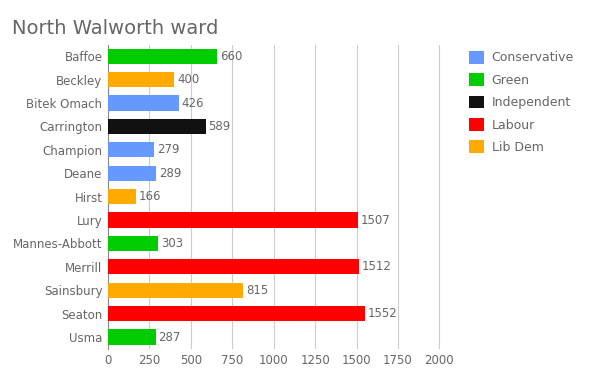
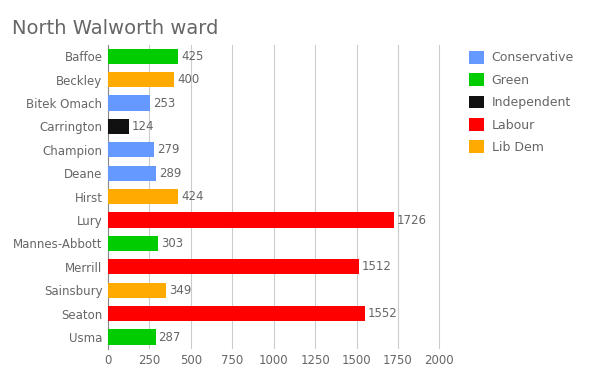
Baffoe: 660 -> 425
Bitek Omach: 426 -> 253
Carrington: 589 -> 124
Hirst: 166 -> 424
Lury: 1507 -> 1726
Sainsbury: 815 -> 349
